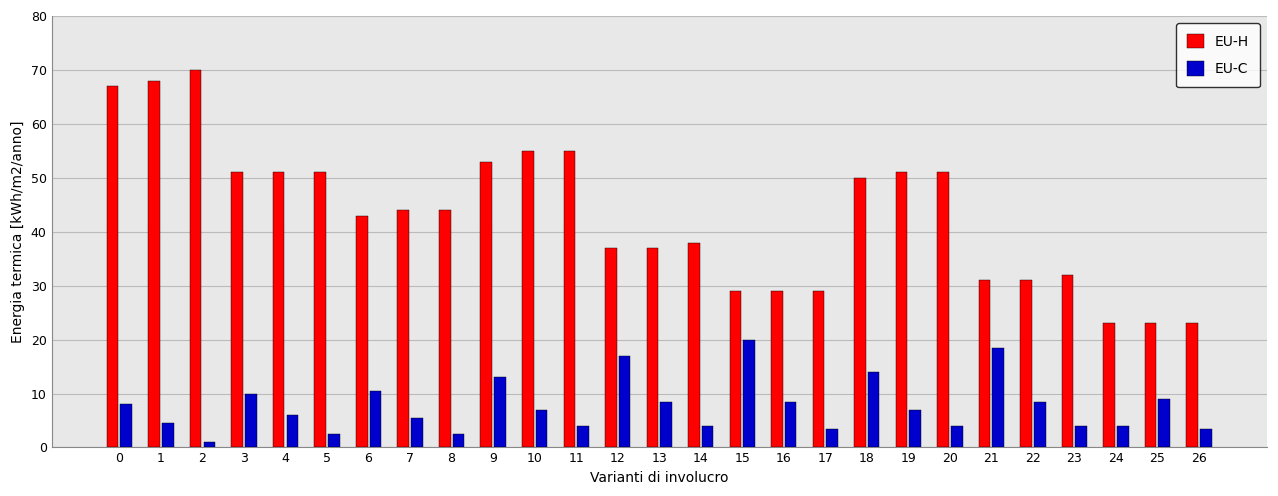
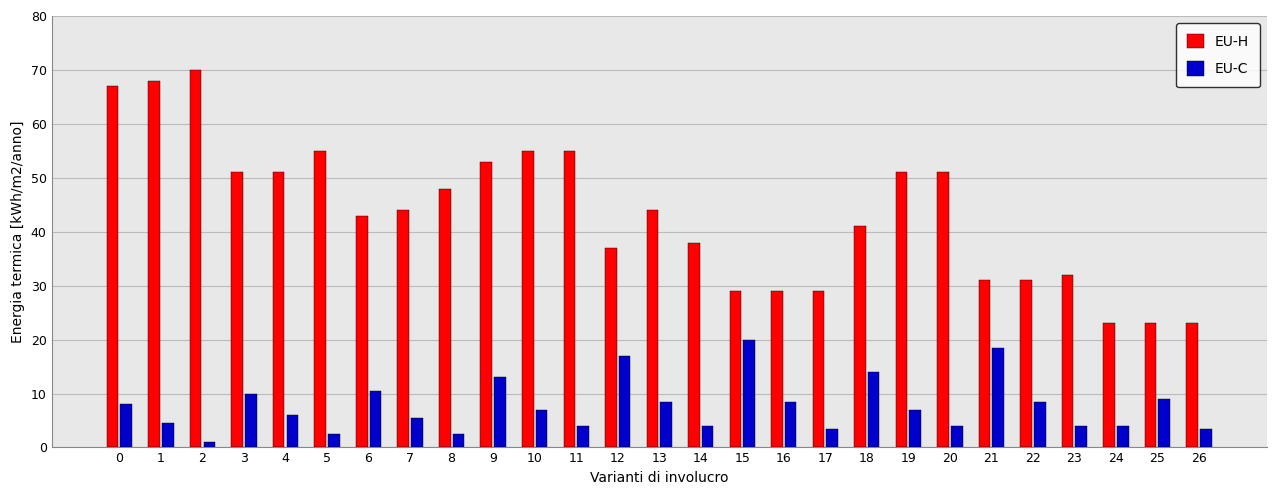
EU-H/5: 51 -> 55
EU-H/8: 44 -> 48
EU-H/13: 37 -> 44
EU-H/18: 50 -> 41
